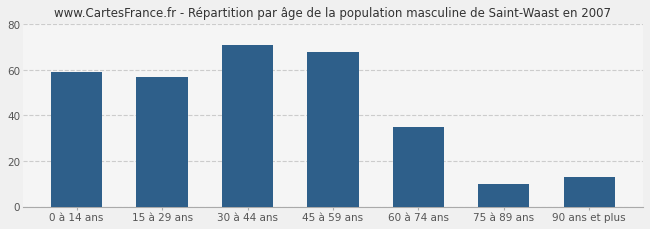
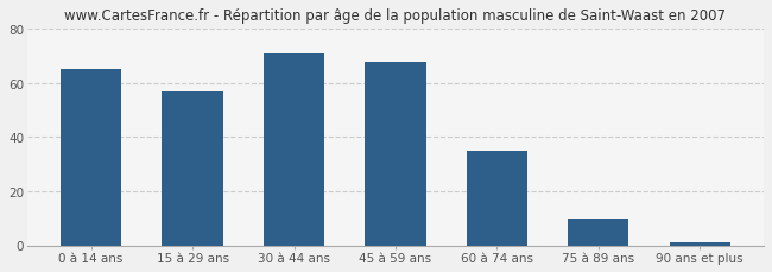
0 à 14 ans: 59 -> 65
90 ans et plus: 13 -> 1
